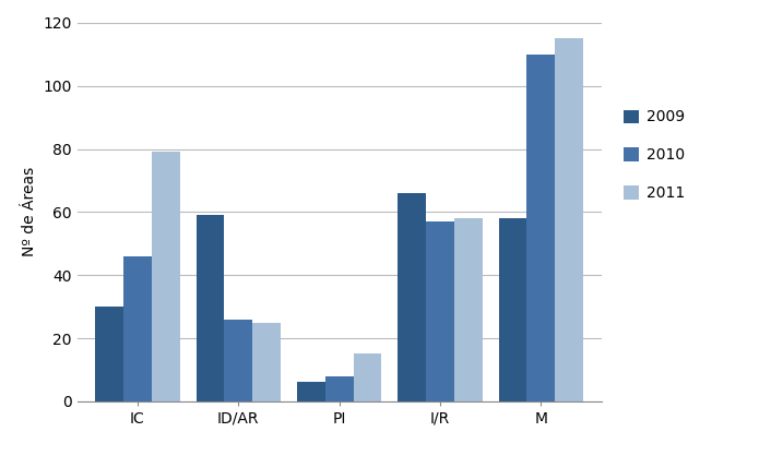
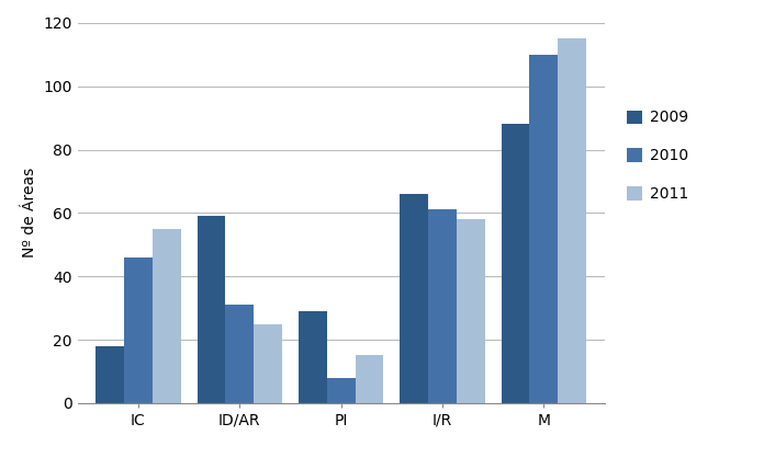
2009/IC: 30 -> 18
2011/IC: 79 -> 55
2010/ID/AR: 26 -> 31
2009/PI: 6 -> 29
2010/I/R: 57 -> 61
2009/M: 58 -> 88
